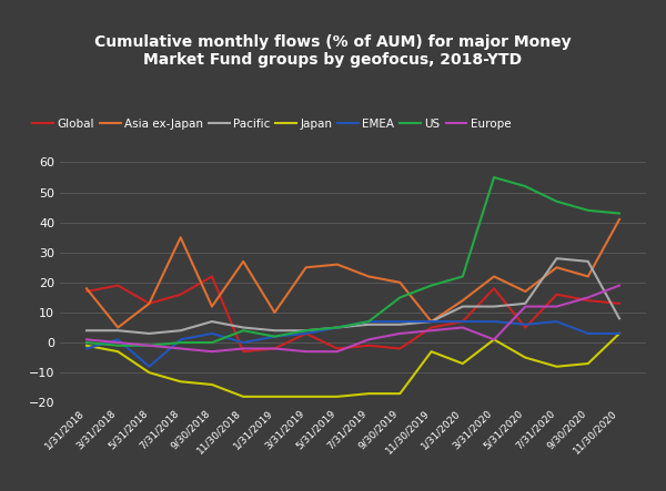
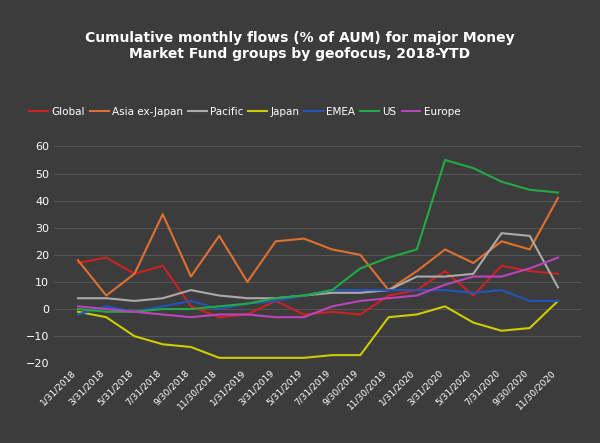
EMEA/5/31/2018: -8 -> -1
Global/9/30/2018: 22 -> 1
US/11/30/2018: 4 -> 1
Japan/1/31/2020: -7 -> -2
Global/3/31/2020: 18 -> 14
Europe/3/31/2020: 1 -> 9
